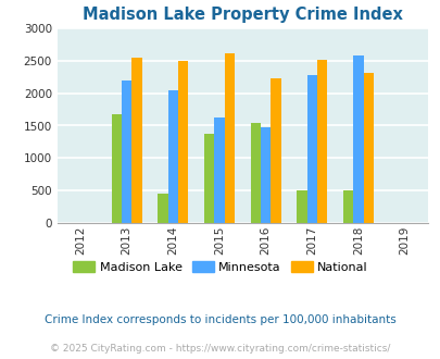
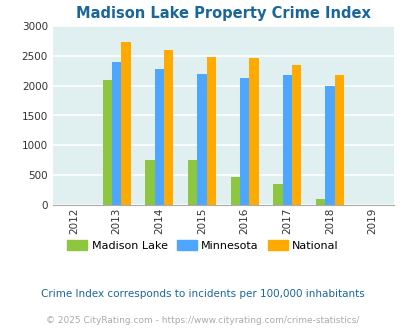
Madison Lake/2013: 1680 -> 2100
Minnesota/2013: 2200 -> 2400
National/2013: 2560 -> 2730
Madison Lake/2014: 440 -> 750
Minnesota/2014: 2040 -> 2280
National/2014: 2500 -> 2600
Madison Lake/2015: 1380 -> 750
Minnesota/2015: 1620 -> 2200
National/2015: 2620 -> 2490
Madison Lake/2016: 1540 -> 460
Minnesota/2016: 1480 -> 2130
National/2016: 2240 -> 2460
Madison Lake/2017: 500 -> 350
Minnesota/2017: 2280 -> 2180
National/2017: 2520 -> 2350
Madison Lake/2018: 500 -> 90
Minnesota/2018: 2580 -> 2000
National/2018: 2320 -> 2180
